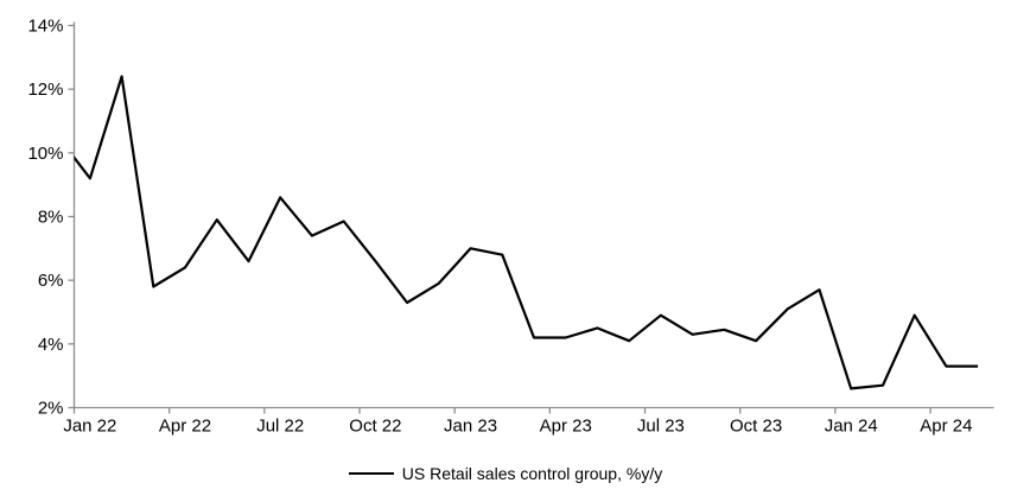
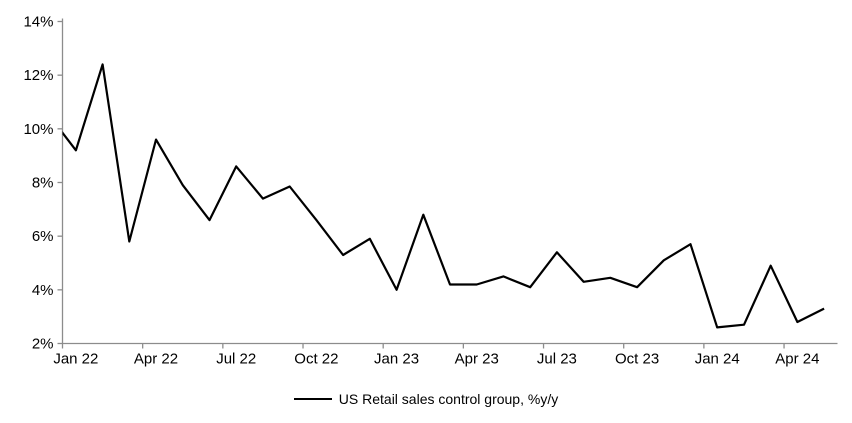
Apr 22: 6.4% -> 9.6%
Jan 23: 7.0% -> 4.0%
Jul 23: 4.9% -> 5.4%
Apr 24: 3.3% -> 2.8%
